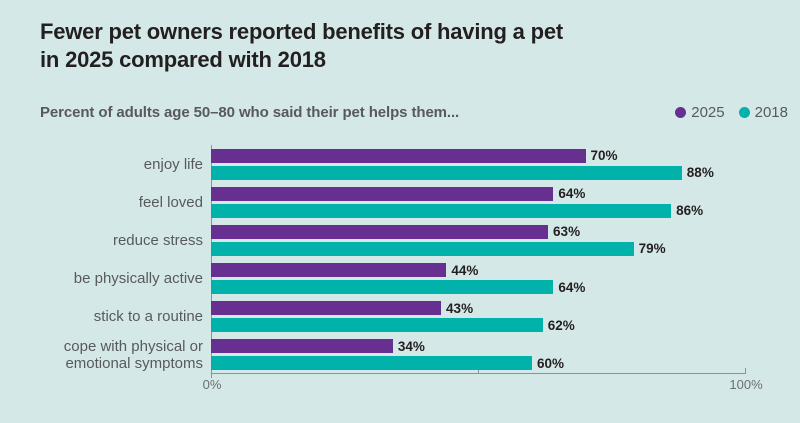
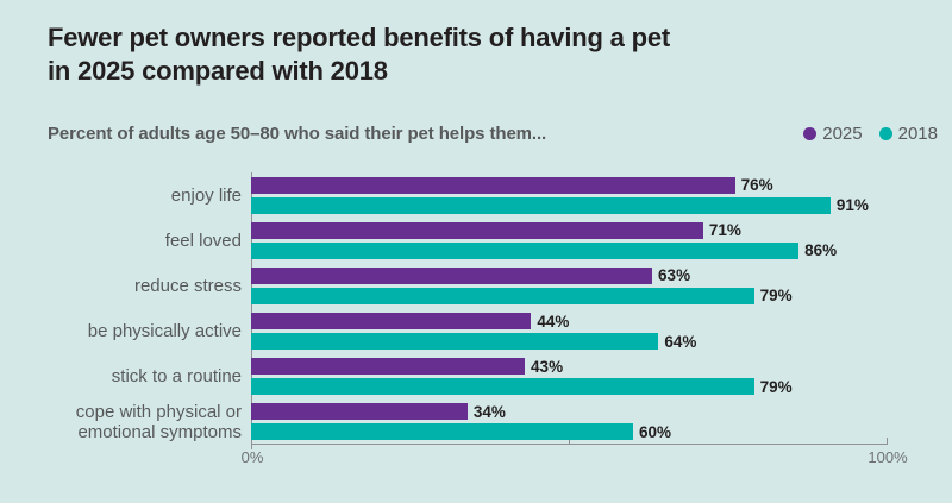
2025/enjoy life: 70% -> 76%
2018/enjoy life: 88% -> 91%
2025/feel loved: 64% -> 71%
2018/stick to a routine: 62% -> 79%
